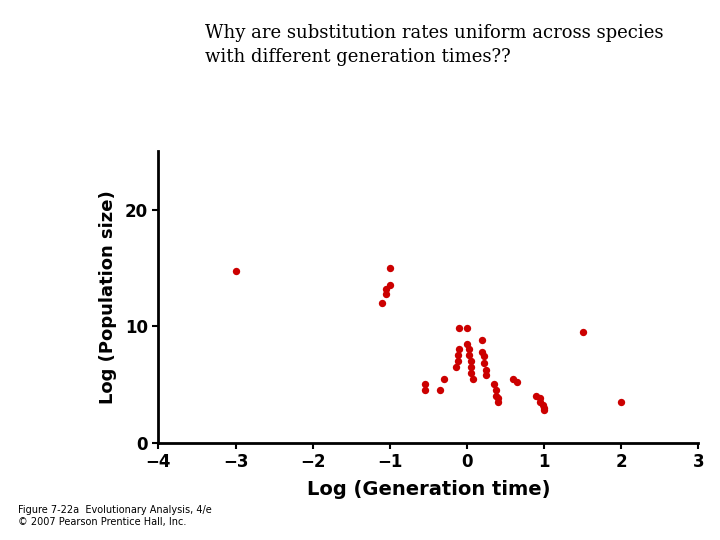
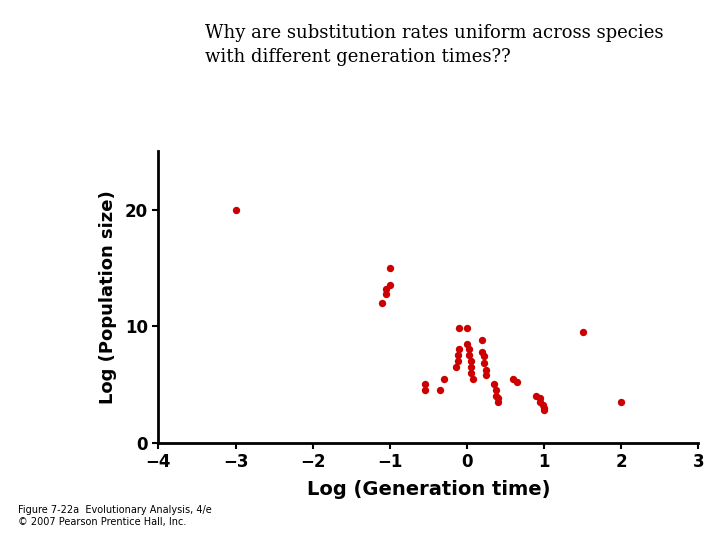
−3: 14.7 -> 20.0
